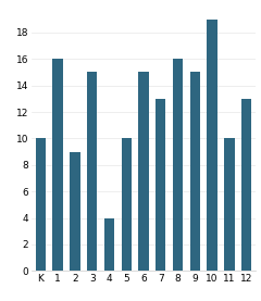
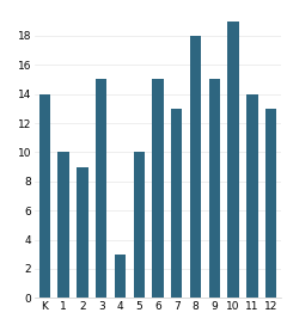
K: 10 -> 14
1: 16 -> 10
4: 4 -> 3
8: 16 -> 18
11: 10 -> 14
